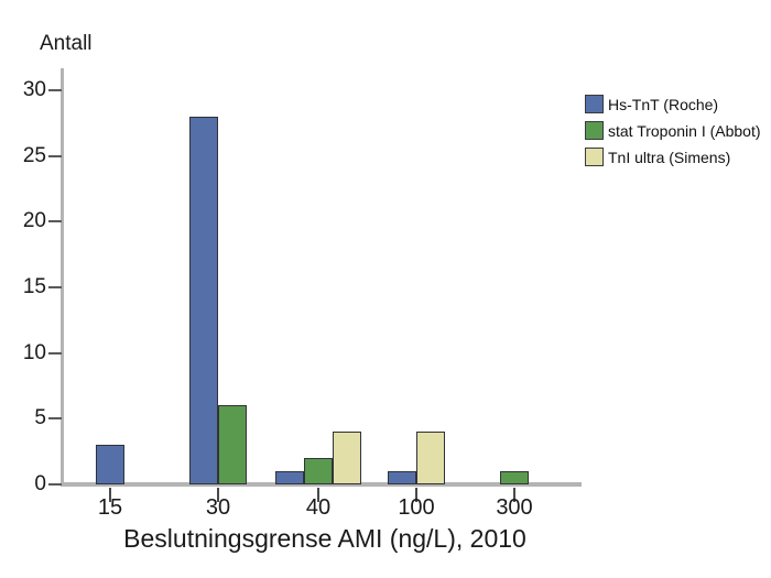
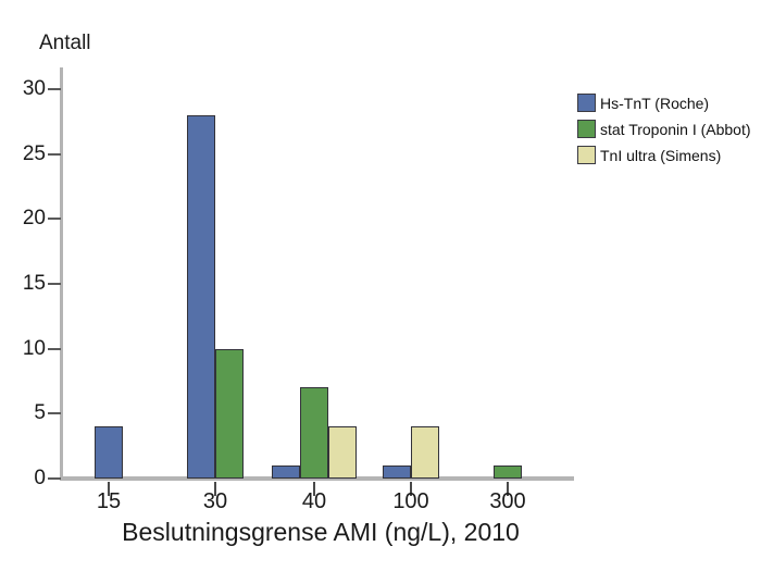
Hs-TnT (Roche)/15: 3 -> 4
stat Troponin I (Abbot)/30: 6 -> 10
stat Troponin I (Abbot)/40: 2 -> 7
